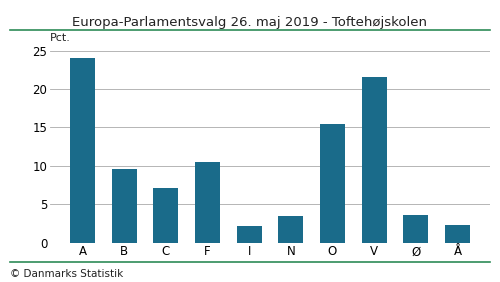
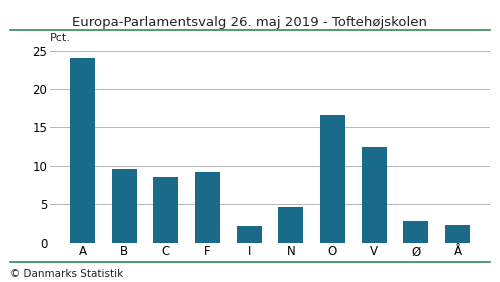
C: 7.1 -> 8.6
F: 10.5 -> 9.2
N: 3.5 -> 4.6
O: 15.4 -> 16.6
V: 21.6 -> 12.4
Ø: 3.6 -> 2.8
